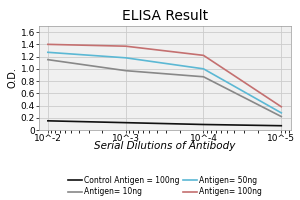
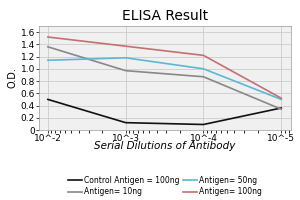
Control Antigen = 100ng/10^-2: 0.15 -> 0.50
Antigen= 10ng/10^-2: 1.15 -> 1.36
Antigen= 50ng/10^-2: 1.27 -> 1.14
Antigen= 100ng/10^-2: 1.40 -> 1.52
Control Antigen = 100ng/10^-5: 0.07 -> 0.36
Antigen= 10ng/10^-5: 0.22 -> 0.34
Antigen= 50ng/10^-5: 0.28 -> 0.50
Antigen= 100ng/10^-5: 0.38 -> 0.52
